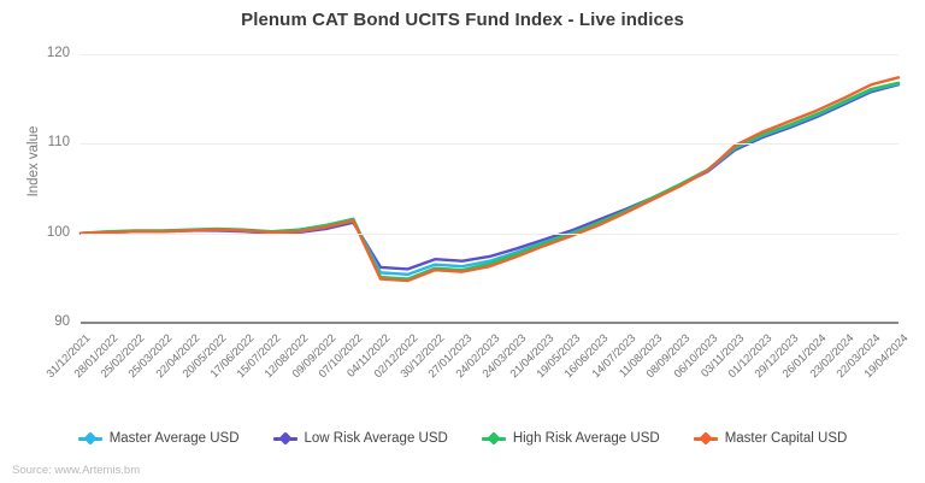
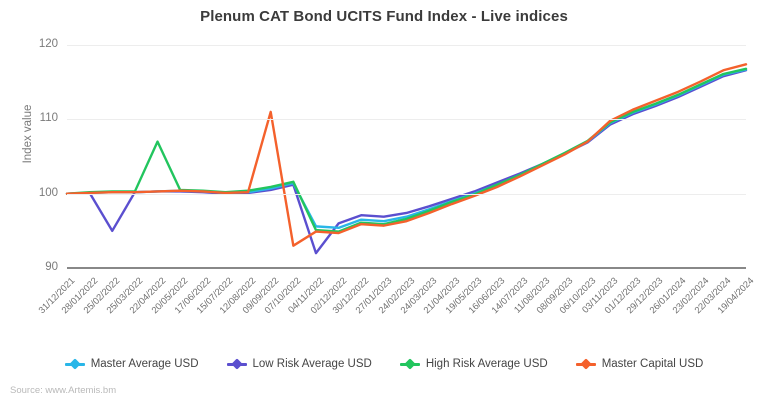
Low Risk Average USD/25/02/2022: 100 -> 95
High Risk Average USD/22/04/2022: 100 -> 107
Master Capital USD/09/09/2022: 101 -> 111
Master Capital USD/07/10/2022: 101 -> 93
Low Risk Average USD/04/11/2022: 96 -> 92
